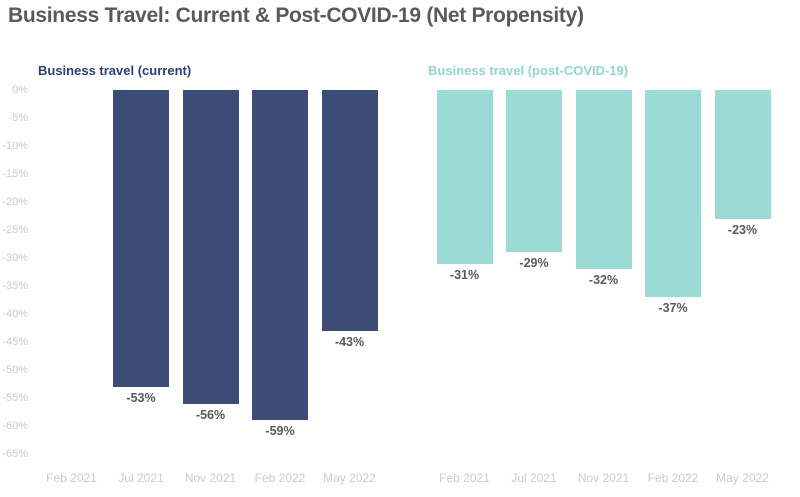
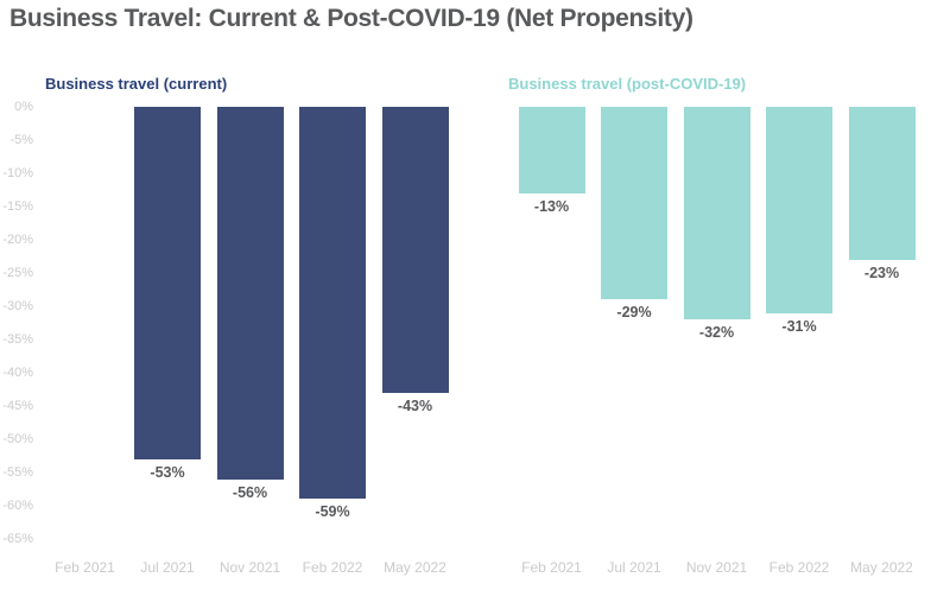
Business travel (post-COVID-19)/Feb 2021: -31% -> -13%
Business travel (post-COVID-19)/Feb 2022: -37% -> -31%
